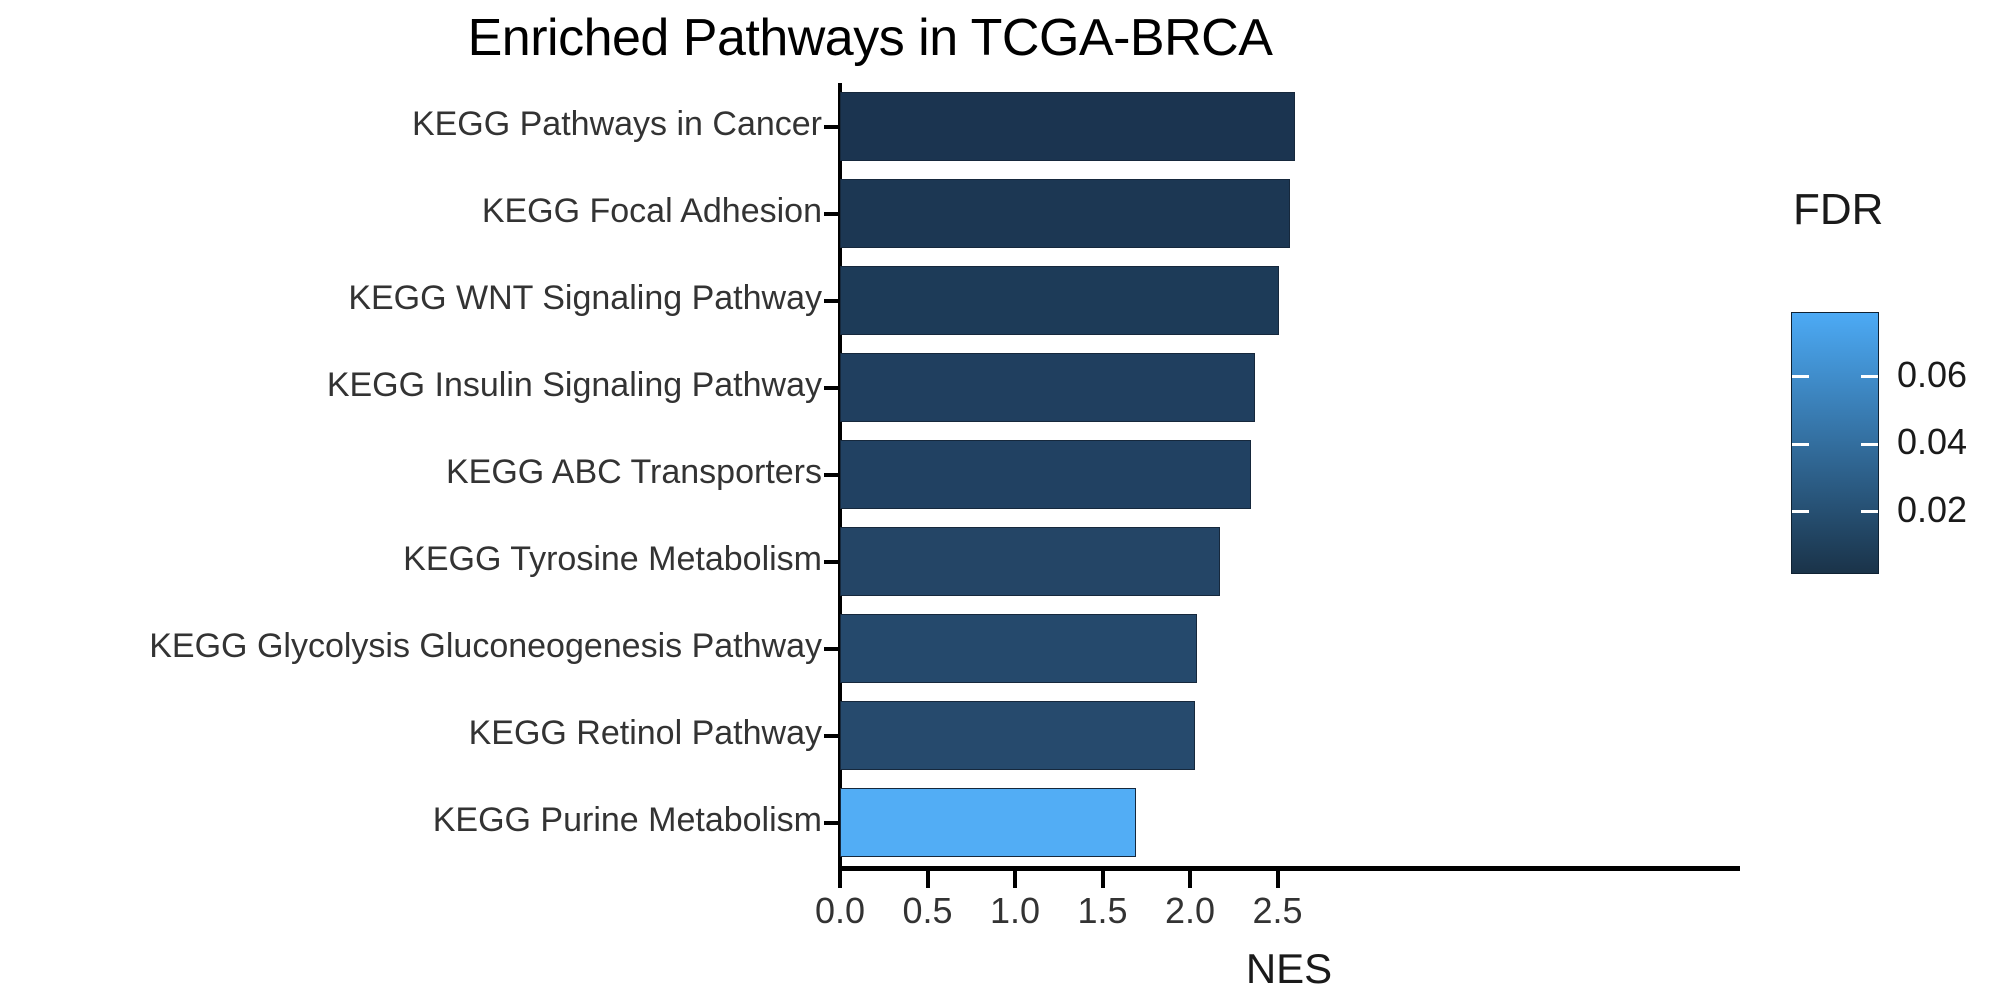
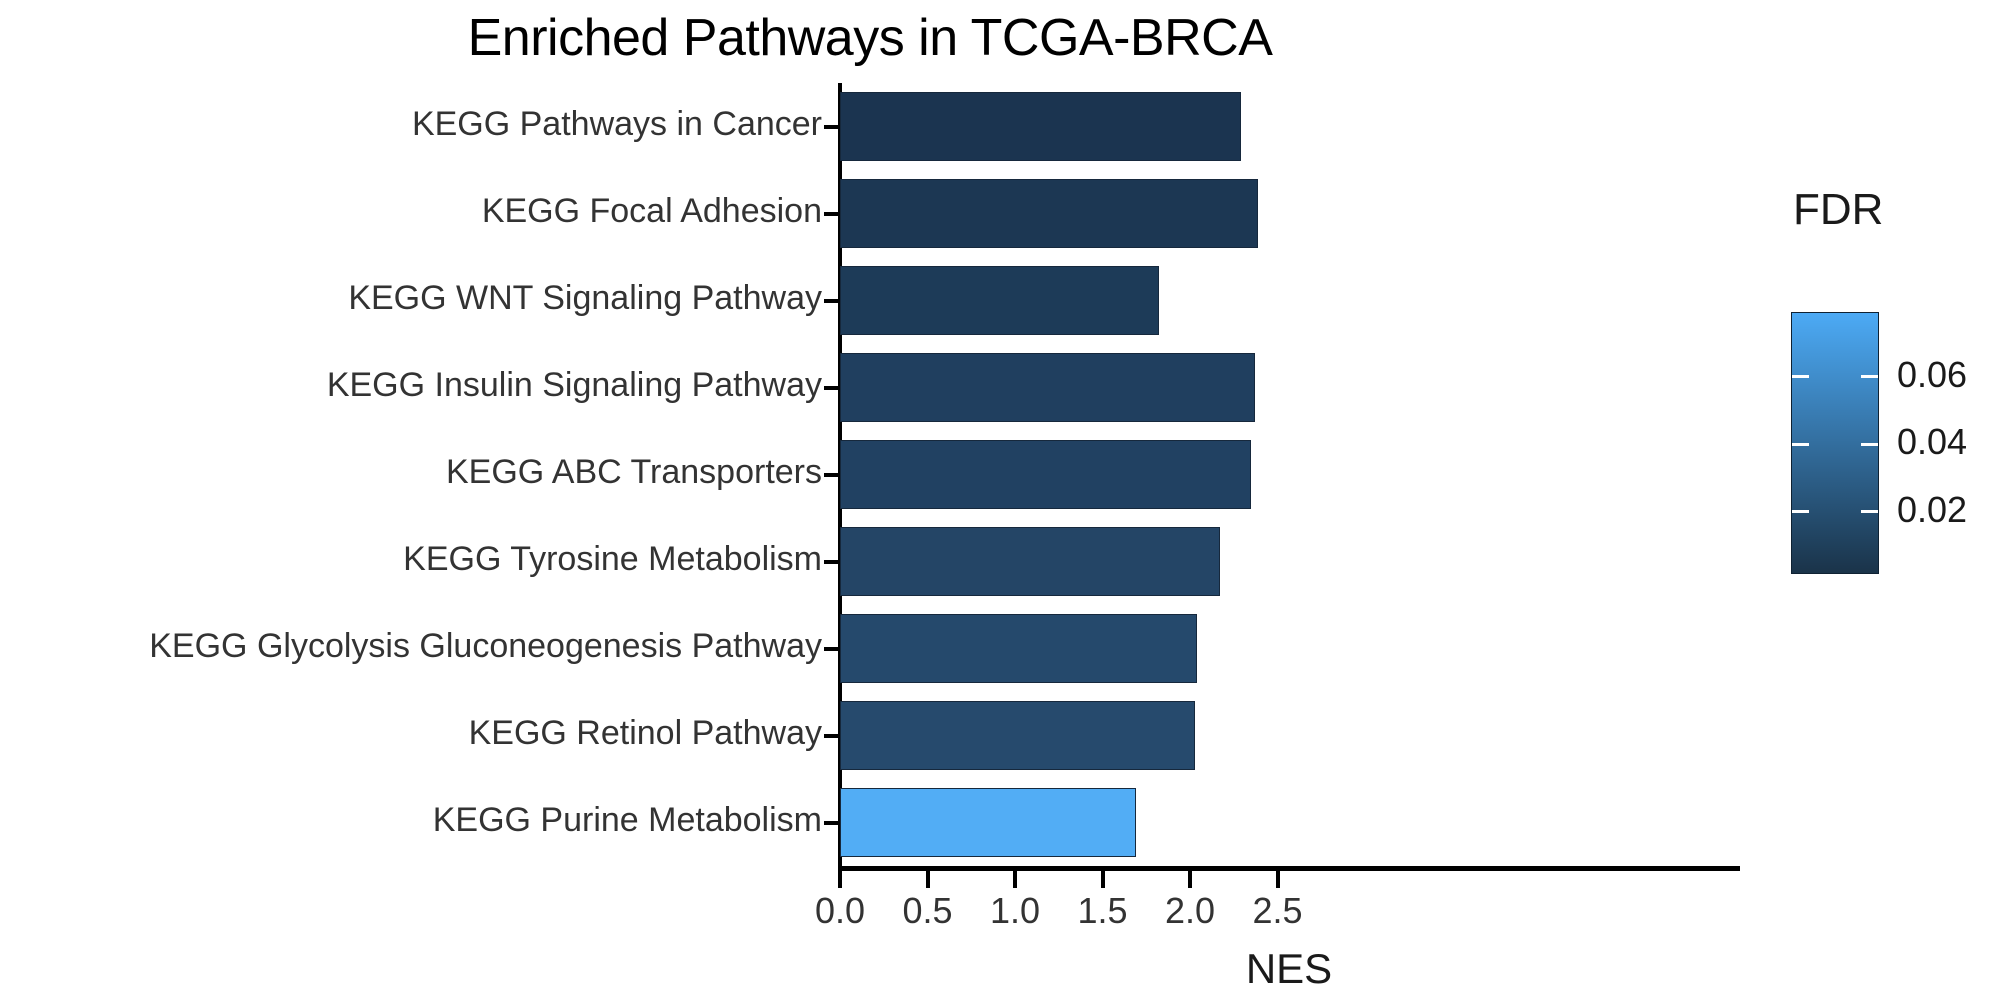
KEGG Pathways in Cancer: 2.60 -> 2.29
KEGG Focal Adhesion: 2.57 -> 2.39
KEGG WNT Signaling Pathway: 2.51 -> 1.82
